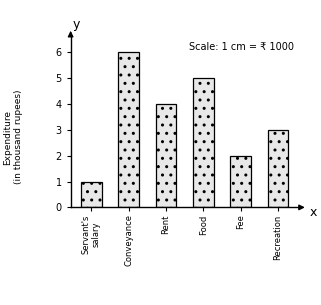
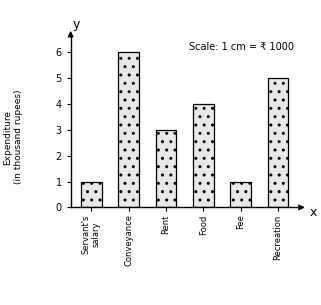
Rent: 4 -> 3
Food: 5 -> 4
Fee: 2 -> 1
Recreation: 3 -> 5
